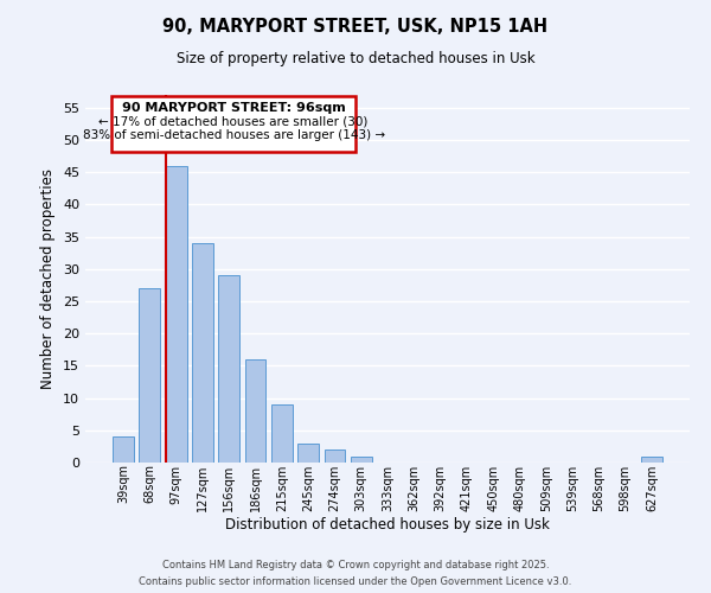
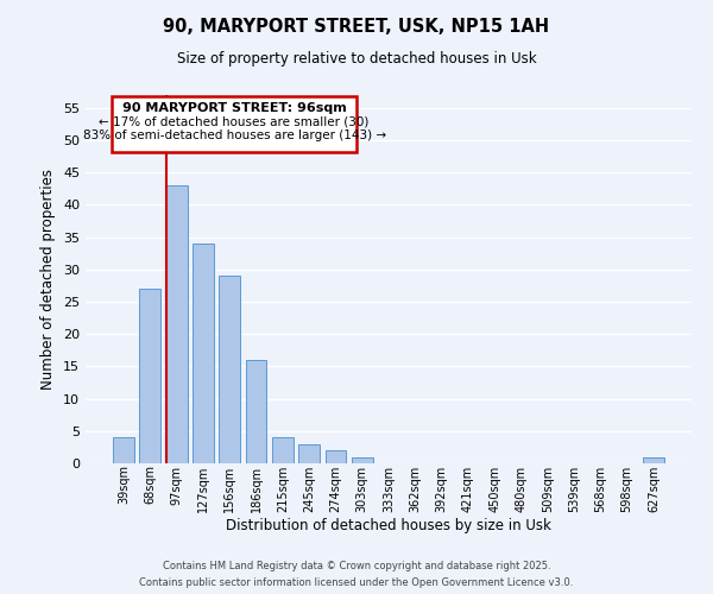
97sqm: 46 -> 43
215sqm: 9 -> 4
